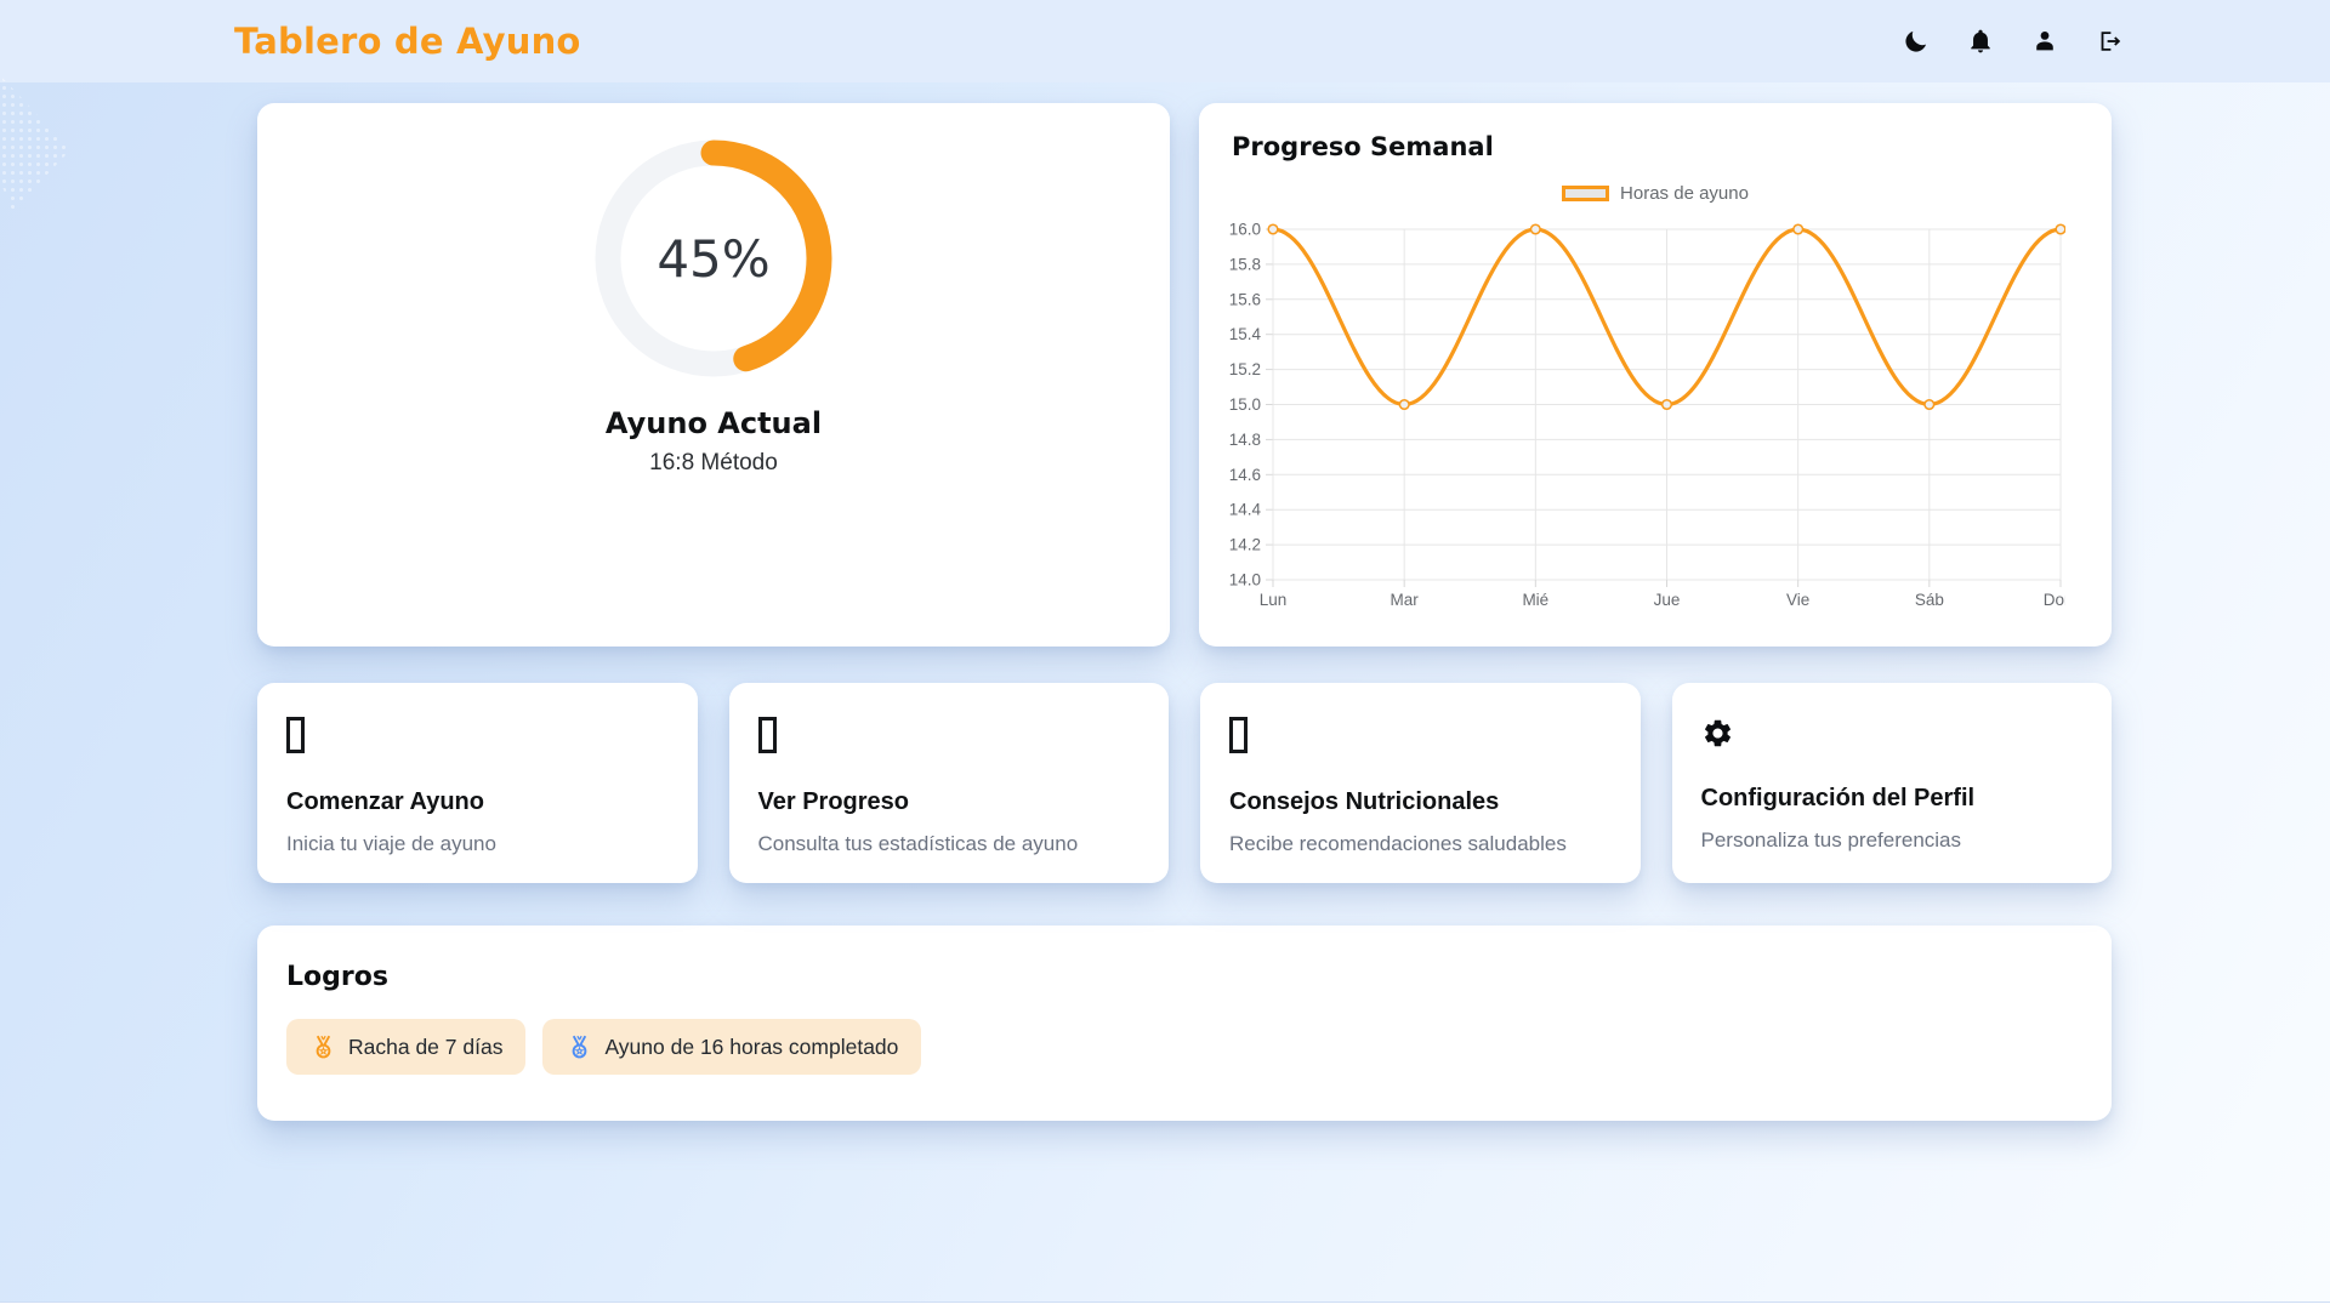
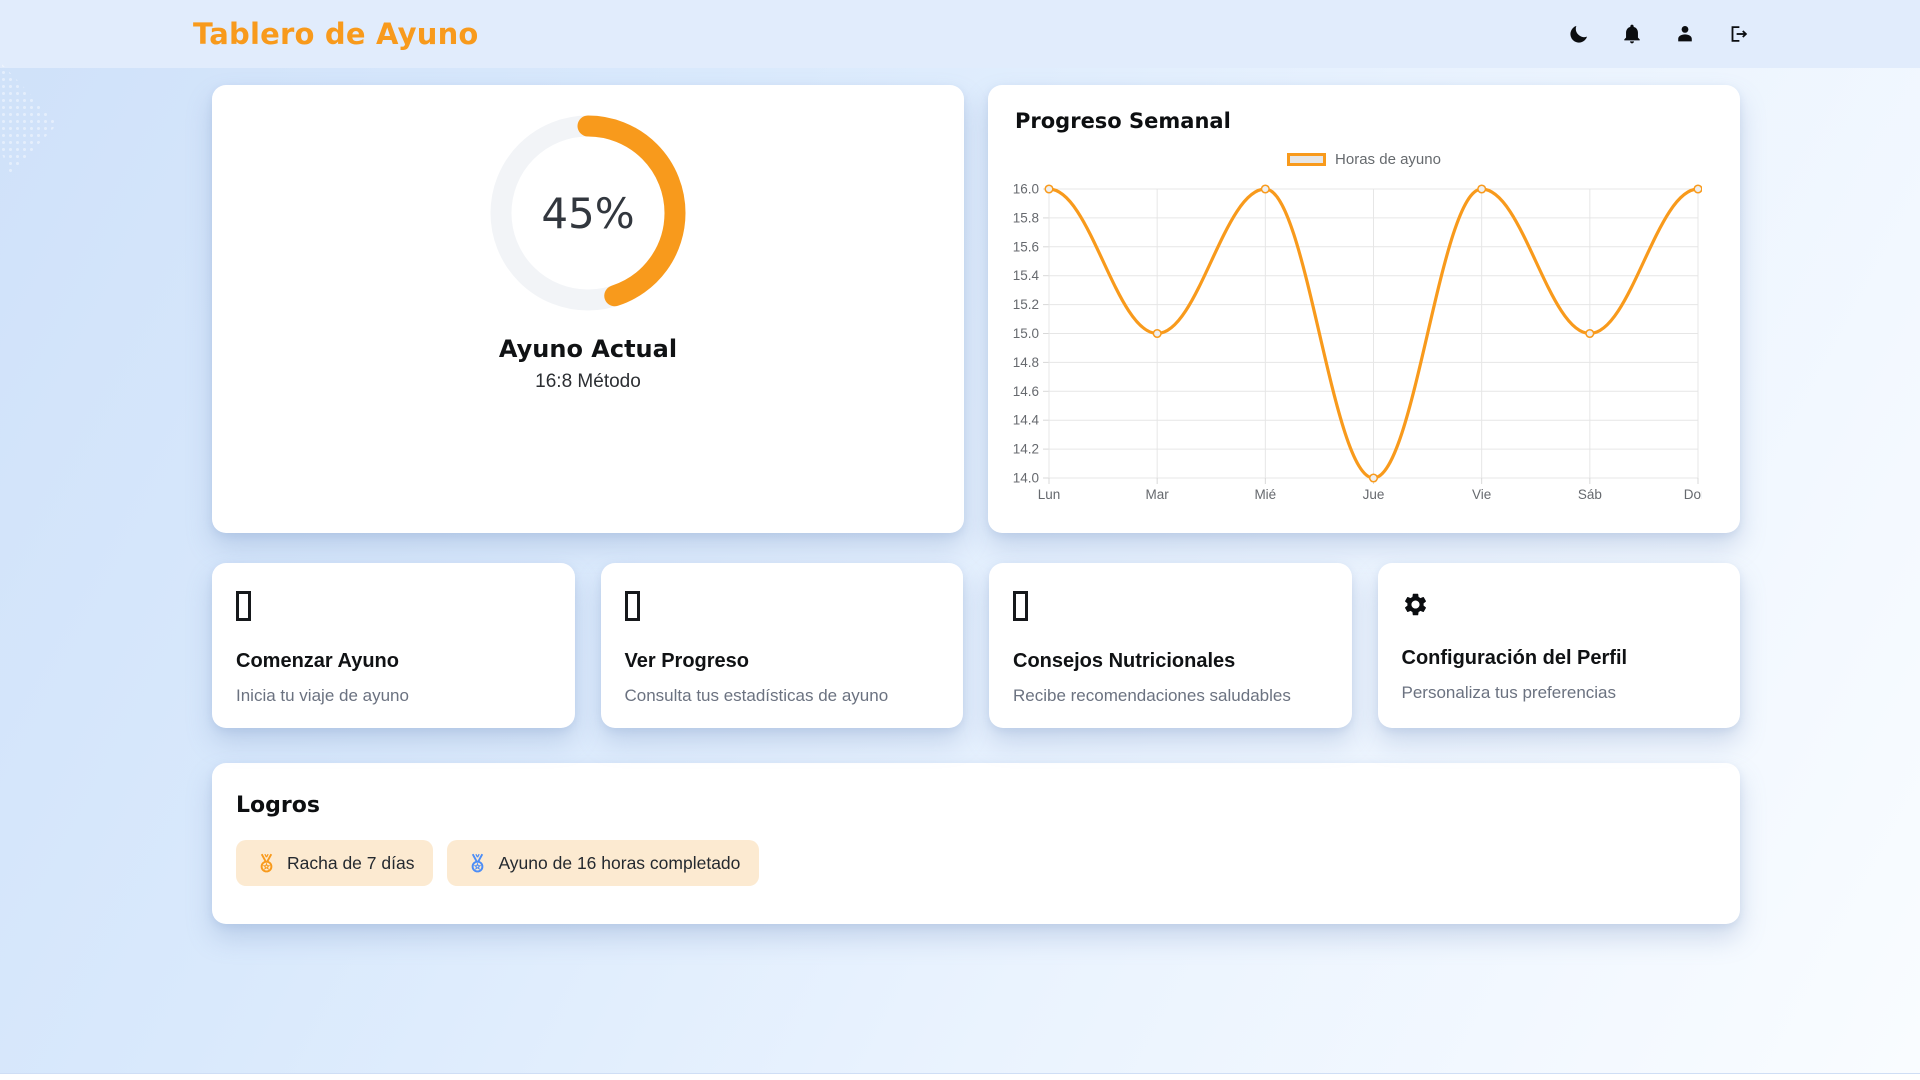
Jue: 15 -> 14
